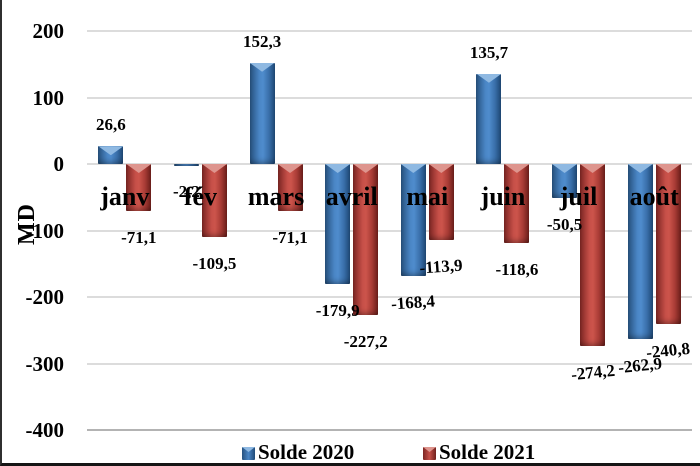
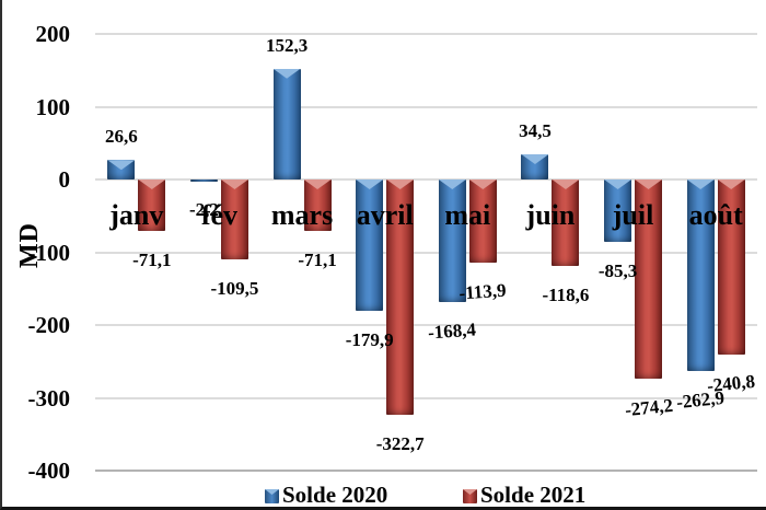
Solde 2021/avril: -227,2 -> -322,7
Solde 2020/juin: 135,7 -> 34,5
Solde 2020/juil: -50,5 -> -85,3
